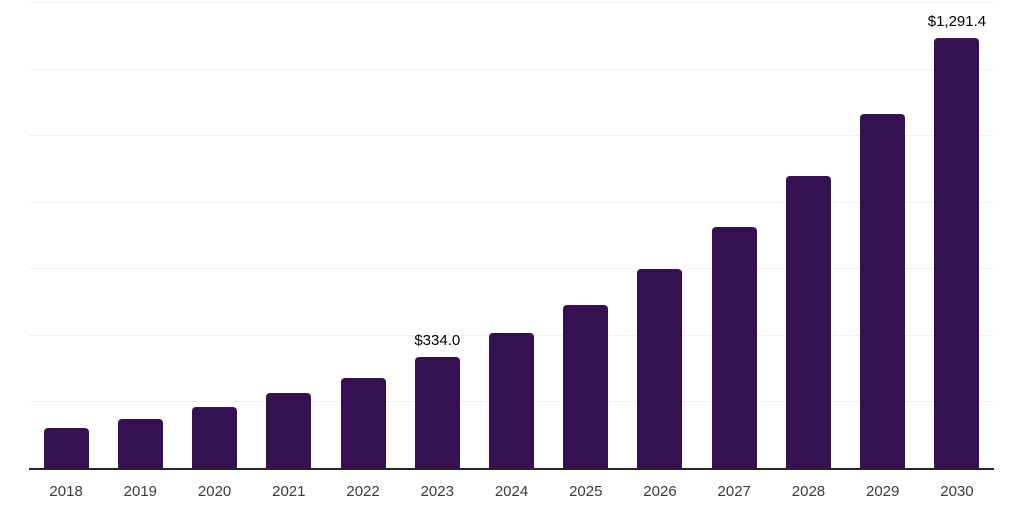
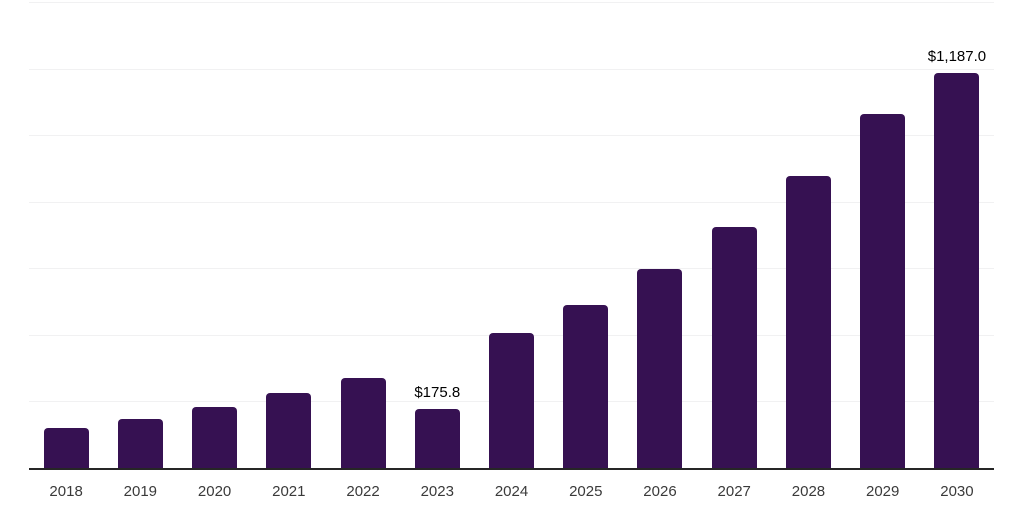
2023: $334.0 -> $175.8
2030: $1,291.4 -> $1,187.0
